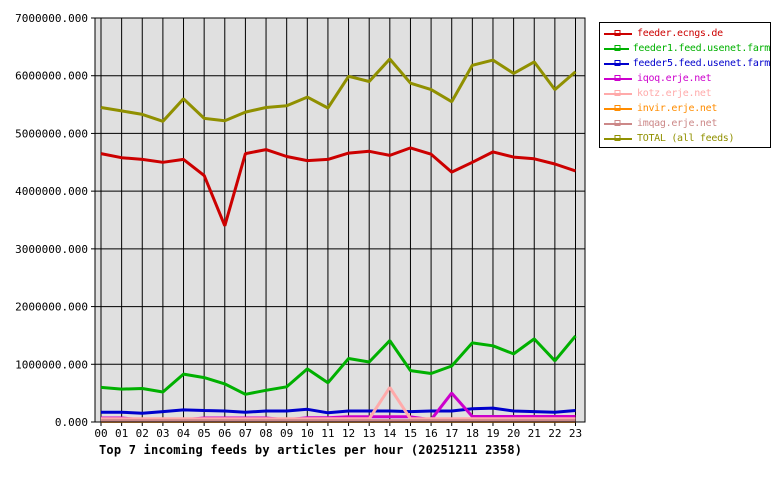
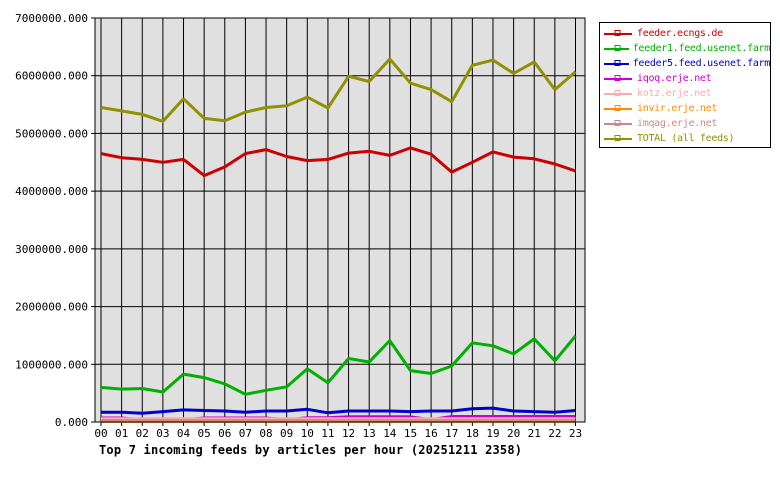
feeder.ecngs.de/06: 3400000 -> 4400000
kotz.erje.net/14: 600000 -> 100000
iqoq.erje.net/17: 500000 -> 100000
